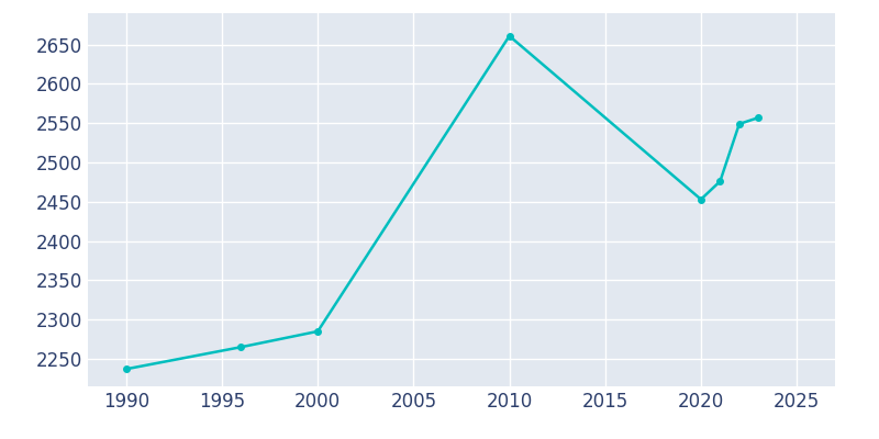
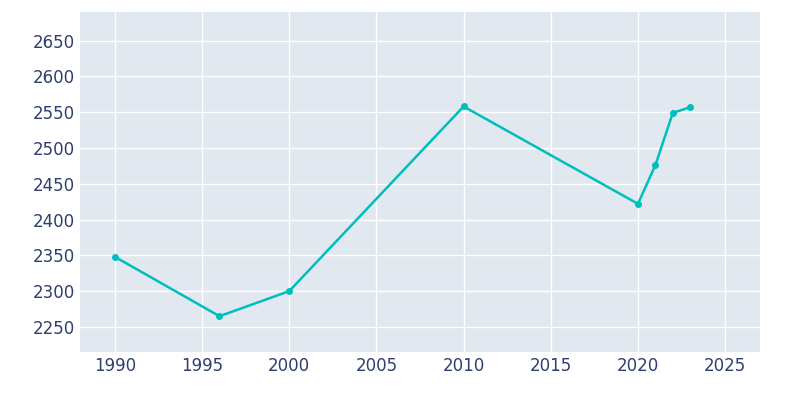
1990: 2237 -> 2348
2000: 2285 -> 2300
2010: 2661 -> 2558
2020: 2453 -> 2422
